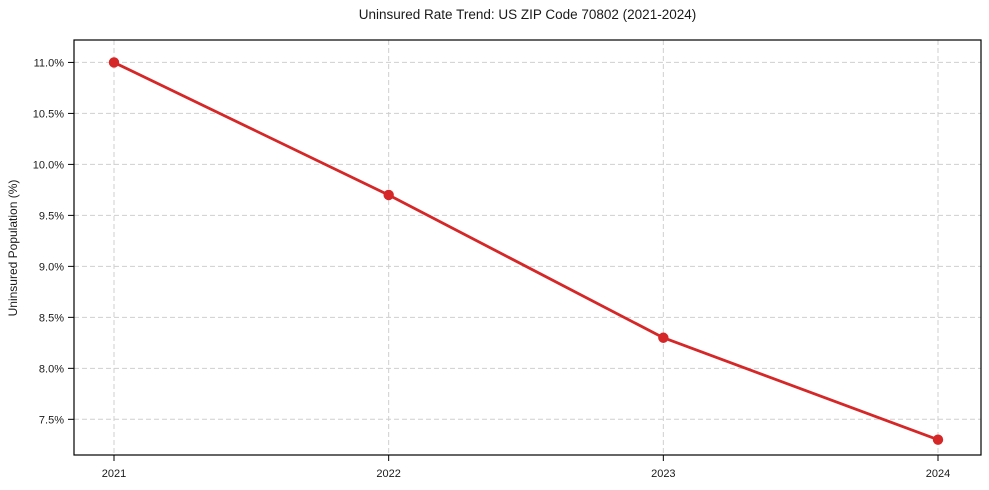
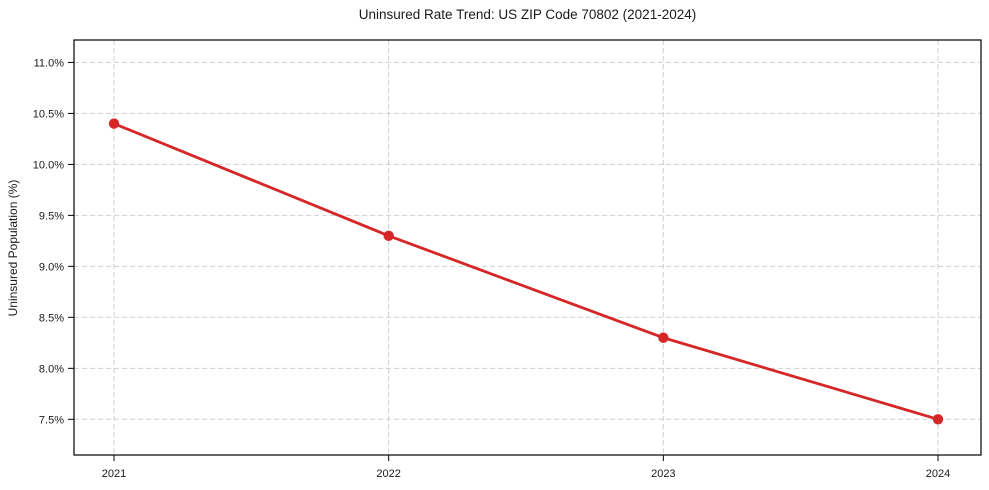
2021: 11.0% -> 10.4%
2022: 9.7% -> 9.3%
2024: 7.3% -> 7.5%
